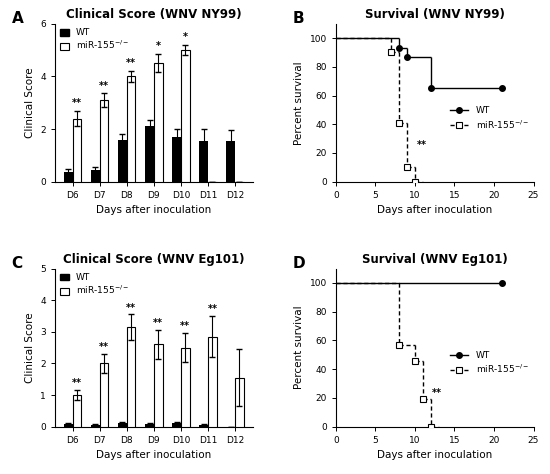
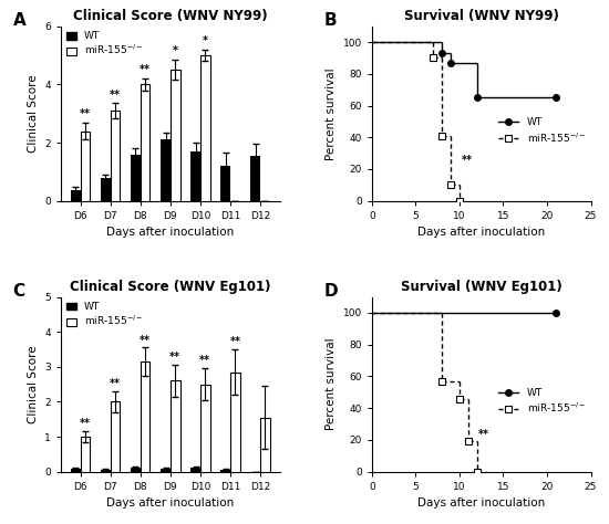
Clinical Score (WNV NY99)/WT/D7: 0.45 -> 0.80
Clinical Score (WNV NY99)/WT/D11: 1.55 -> 1.20
